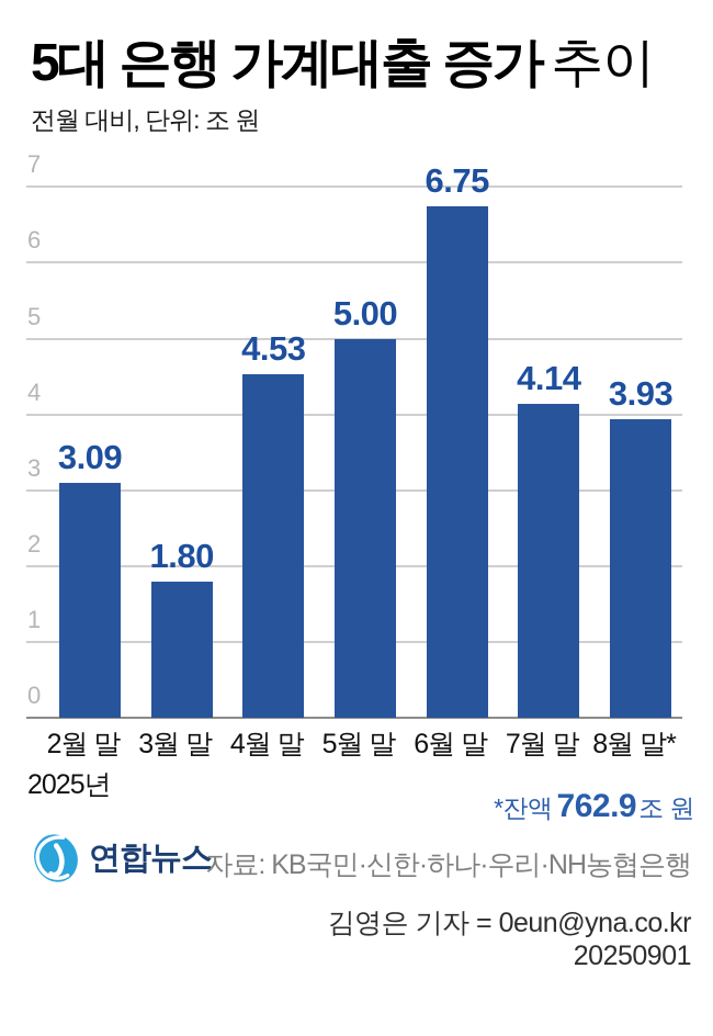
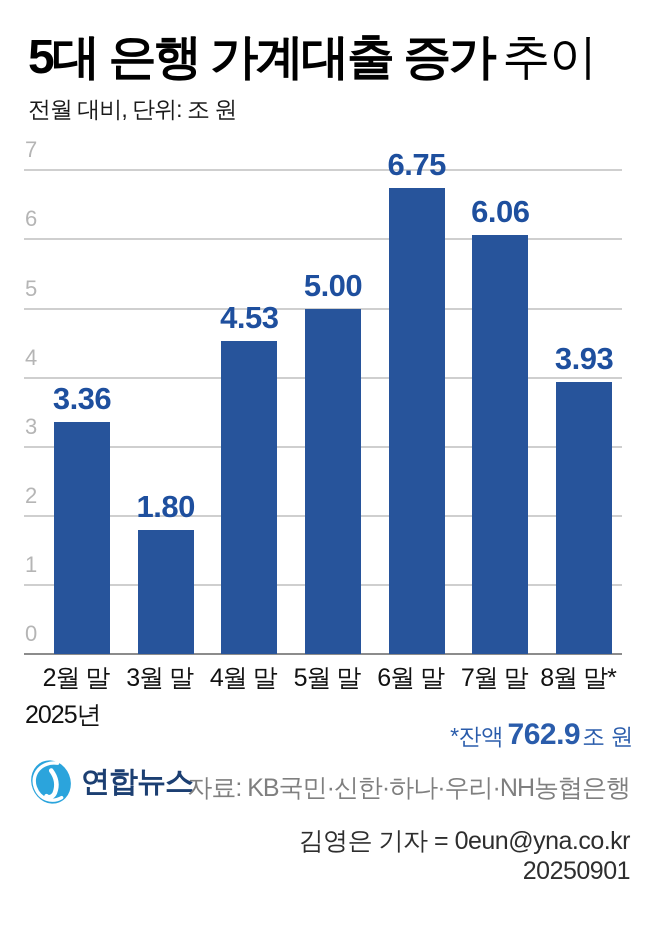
2월 말: 3.09 -> 3.36
7월 말: 4.14 -> 6.06
